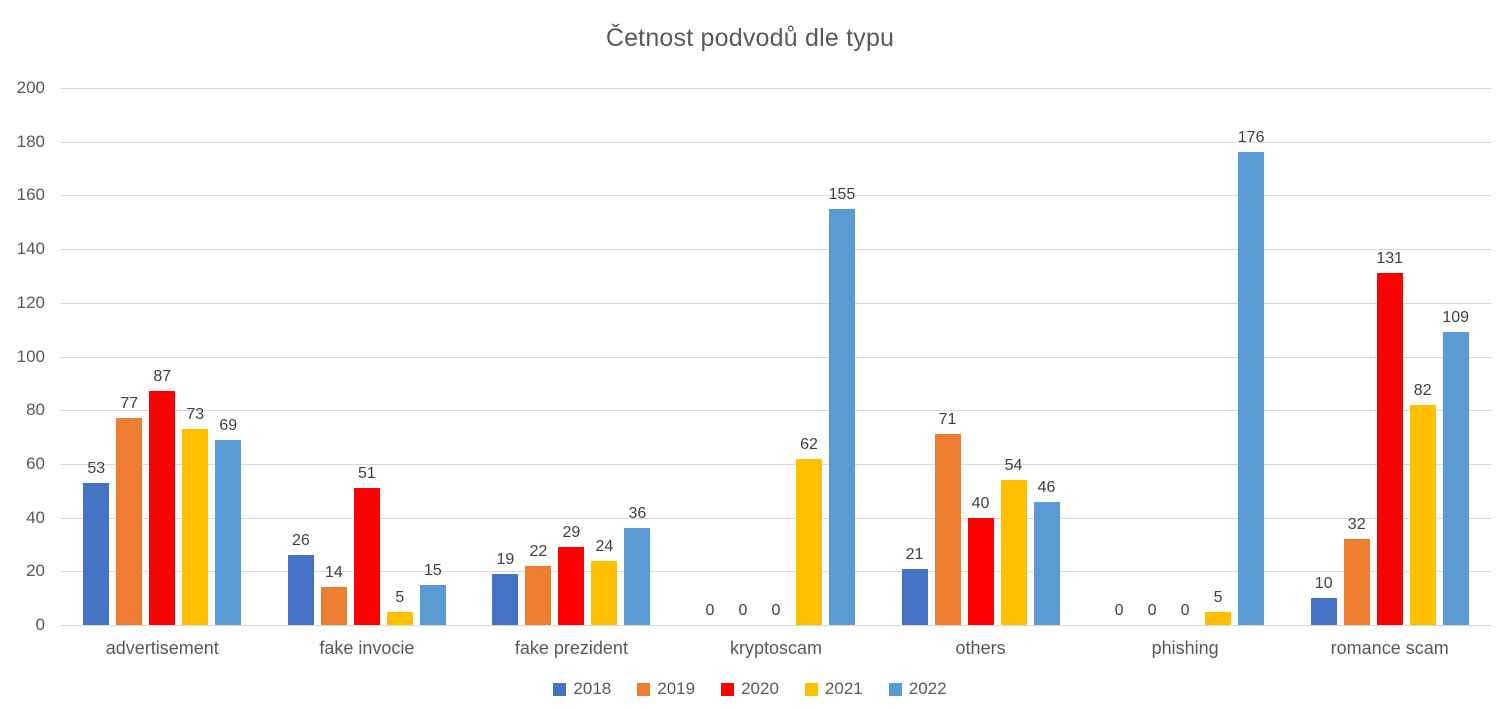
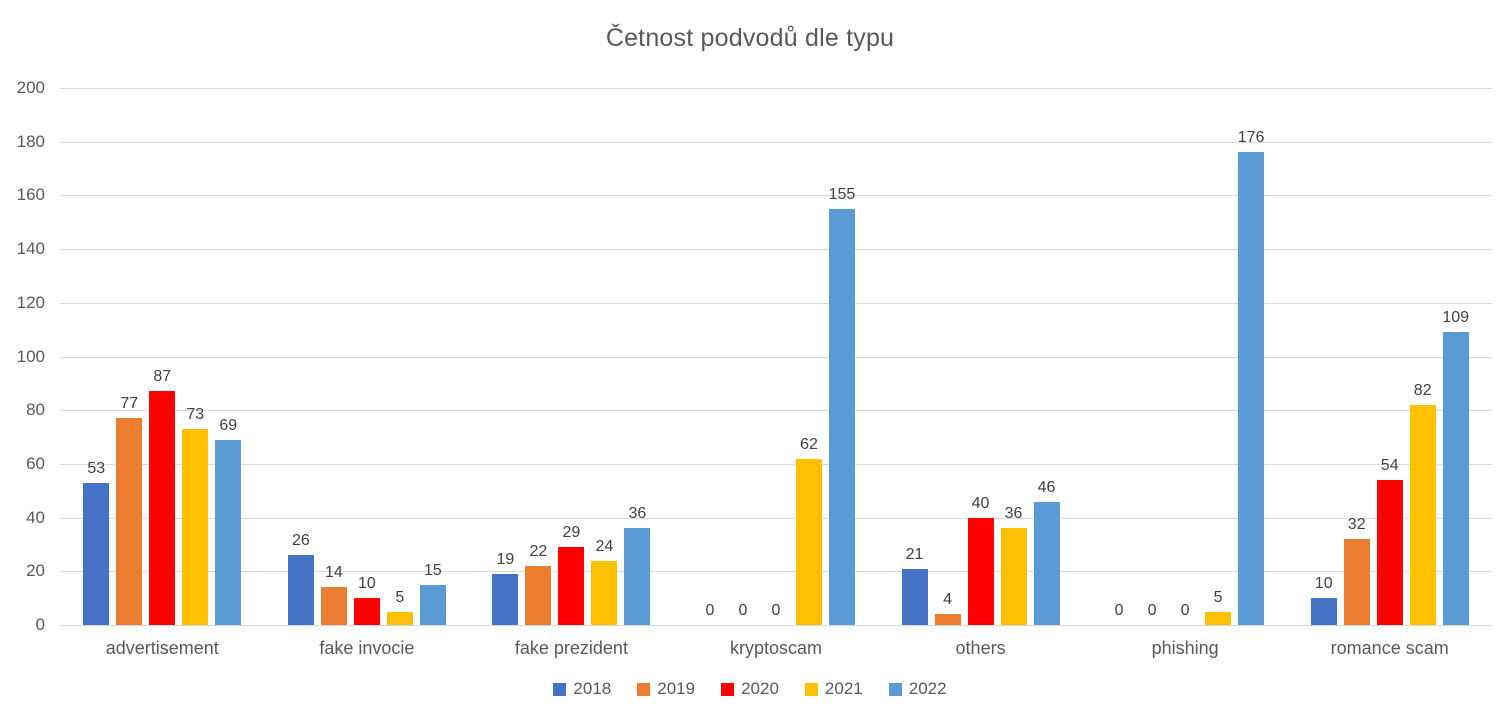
2020/fake invocie: 51 -> 10
2019/others: 71 -> 4
2021/others: 54 -> 36
2020/romance scam: 131 -> 54
